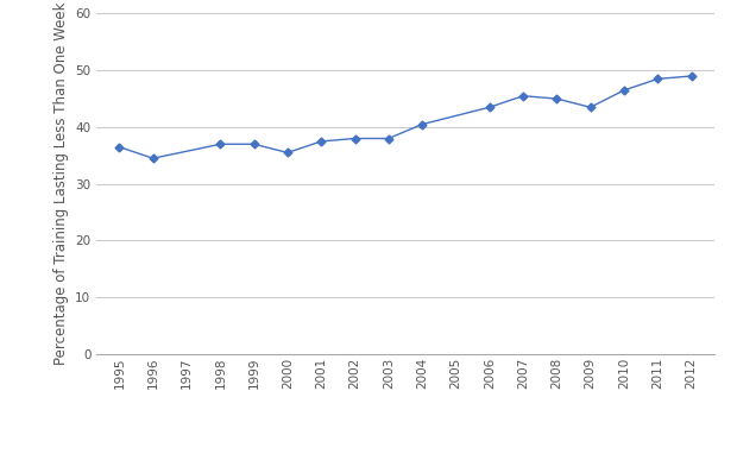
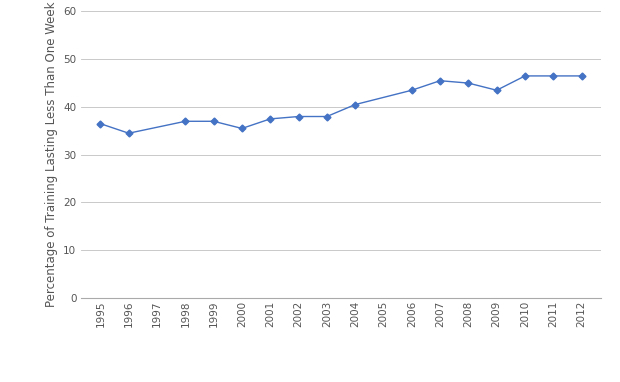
2011: 48.5 -> 46.5
2012: 49.0 -> 46.5
